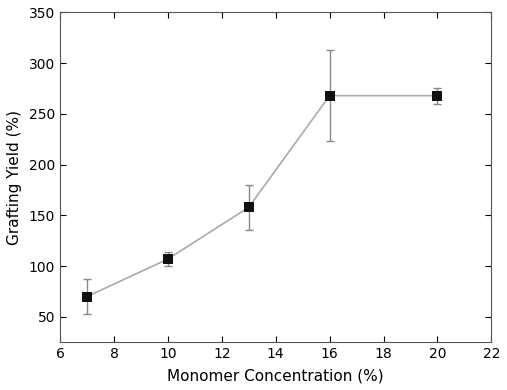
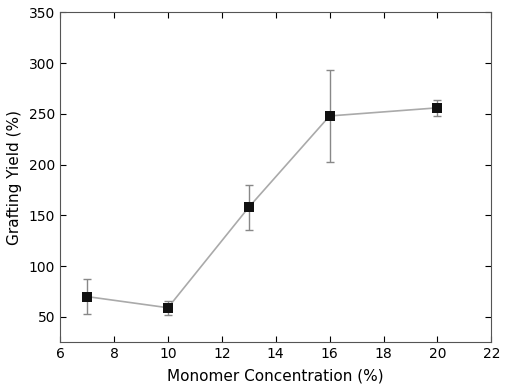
10: 107 -> 59
16: 268 -> 248
20: 268 -> 256
